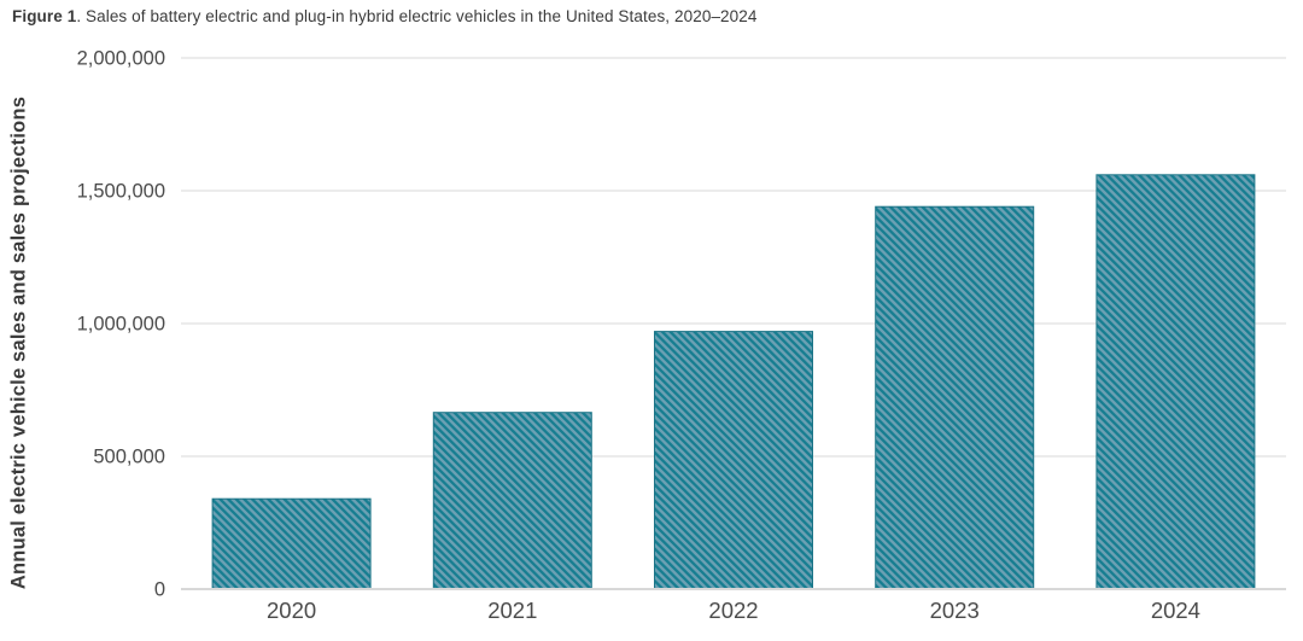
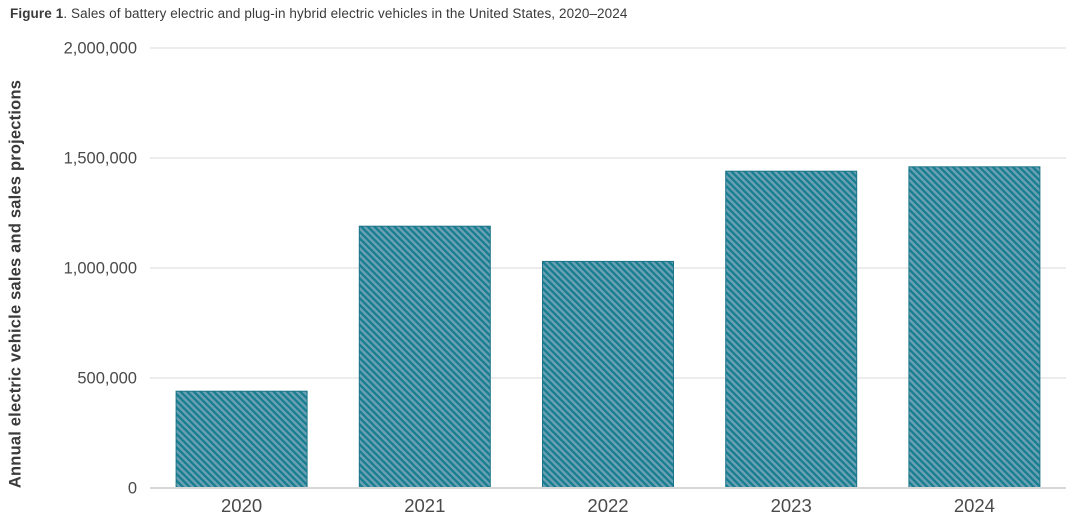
2020: 340000 -> 440000
2021: 660000 -> 1190000
2022: 970000 -> 1030000
2024: 1560000 -> 1460000
